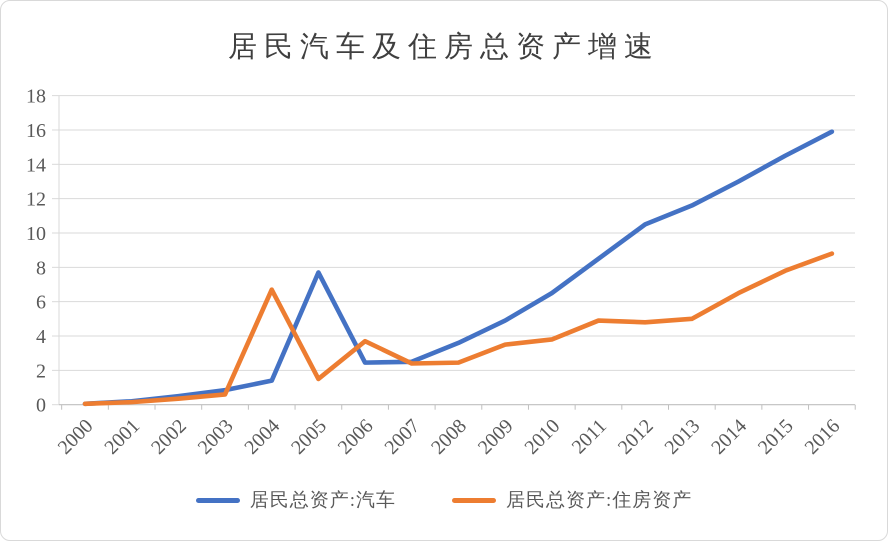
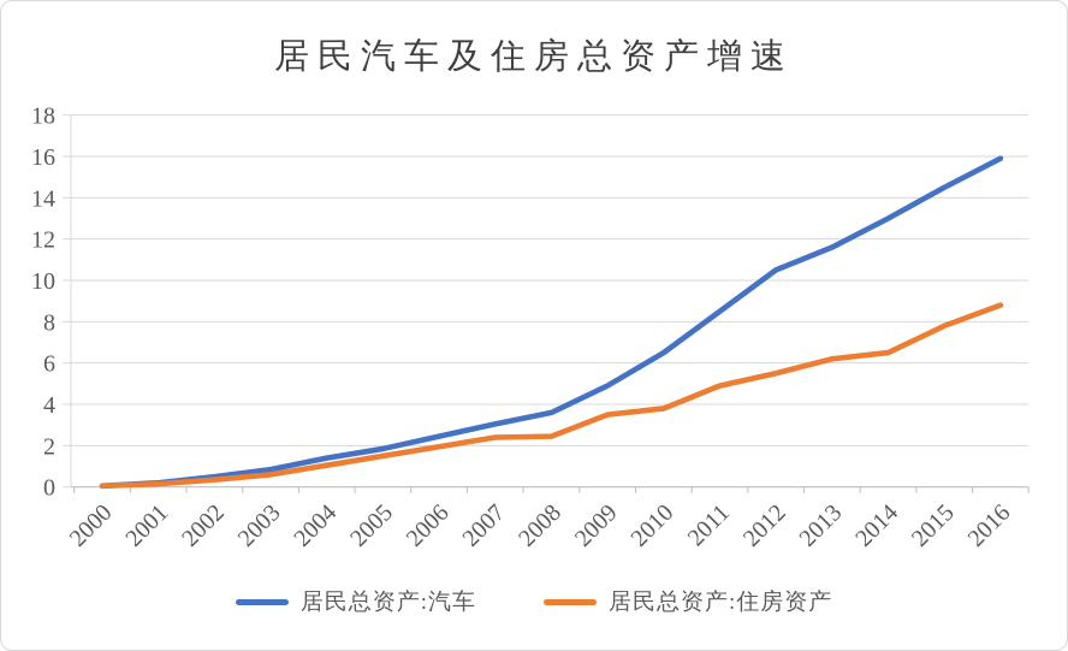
居民总资产:住房资产/2004: 6.7 -> 1.1
居民总资产:汽车/2005: 7.7 -> 1.9
居民总资产:住房资产/2006: 3.7 -> 1.9
居民总资产:汽车/2007: 2.5 -> 3.0
居民总资产:住房资产/2012: 4.8 -> 5.5
居民总资产:住房资产/2013: 5.0 -> 6.2
